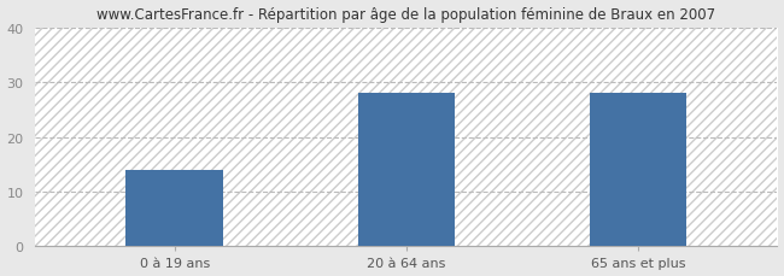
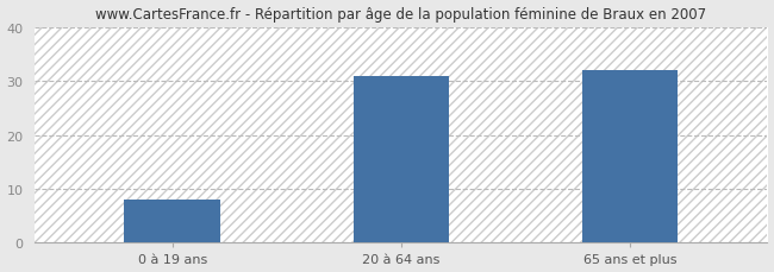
0 à 19 ans: 14 -> 8
20 à 64 ans: 28 -> 31
65 ans et plus: 28 -> 32
